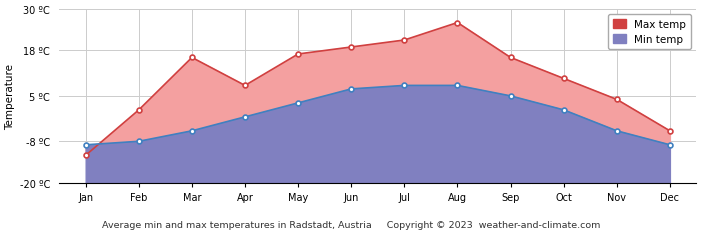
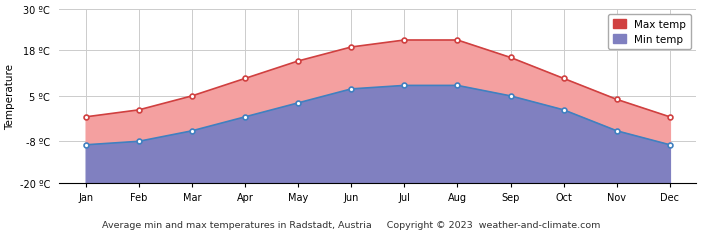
Max temp/Jan: -12 ºC -> -1 ºC
Max temp/Mar: 16 ºC -> 5 ºC
Max temp/Apr: 8 ºC -> 10 ºC
Max temp/May: 17 ºC -> 15 ºC
Max temp/Aug: 26 ºC -> 21 ºC
Max temp/Dec: -5 ºC -> -1 ºC
